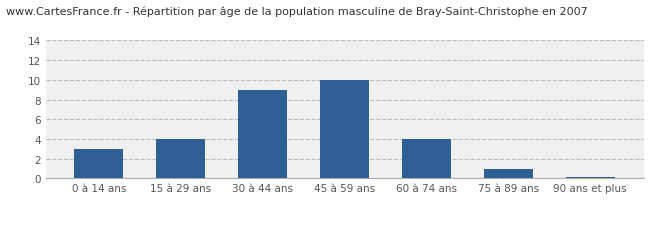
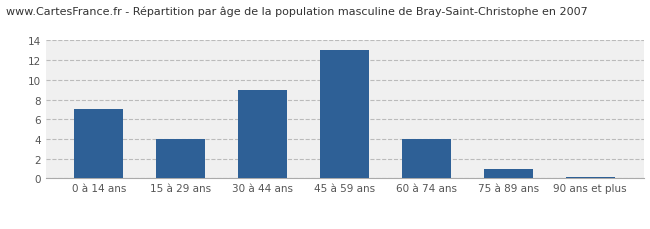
0 à 14 ans: 3.0 -> 7.0
45 à 59 ans: 10.0 -> 13.0
